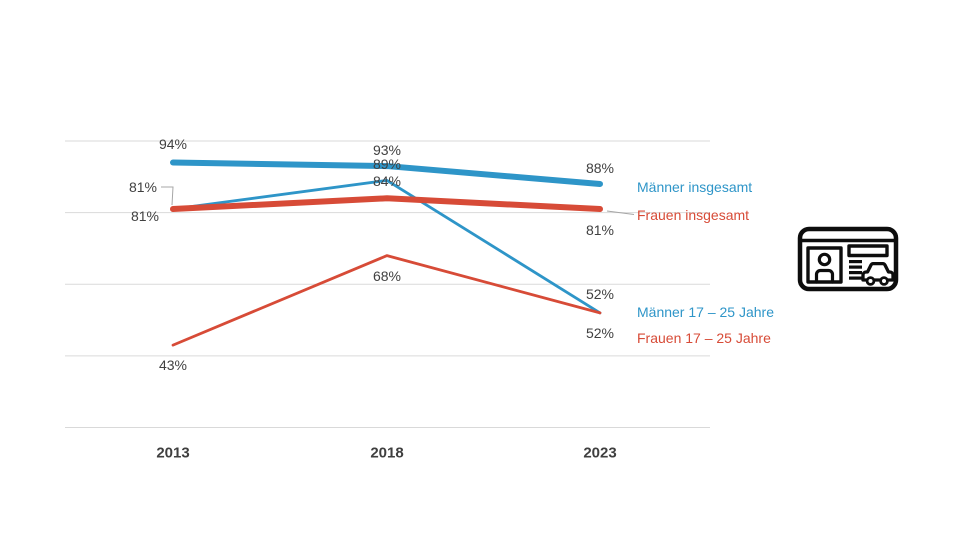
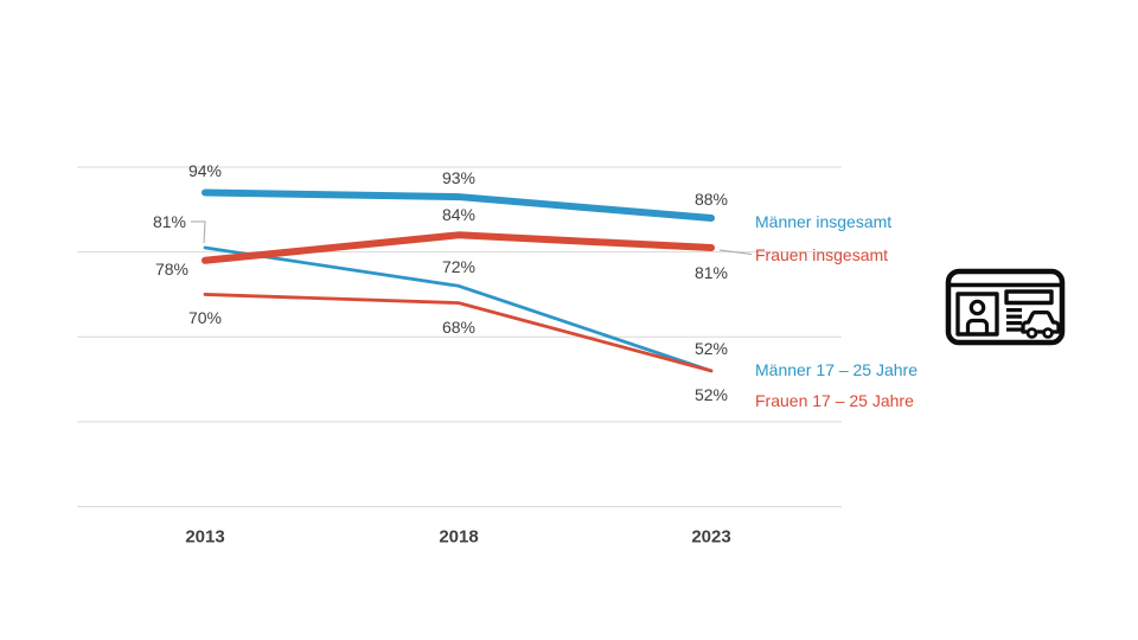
Frauen insgesamt/2013: 81% -> 78%
Frauen 17 – 25 Jahre/2013: 43% -> 70%
Männer 17 – 25 Jahre/2018: 89% -> 72%
